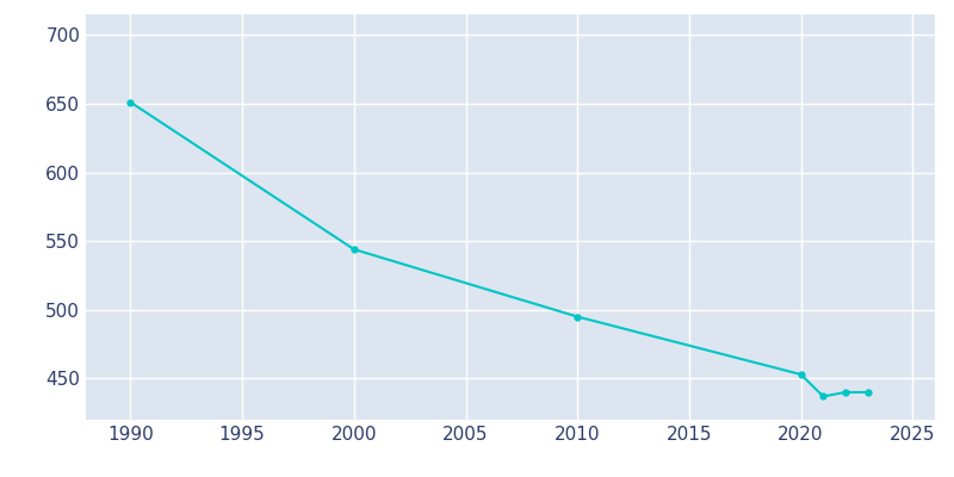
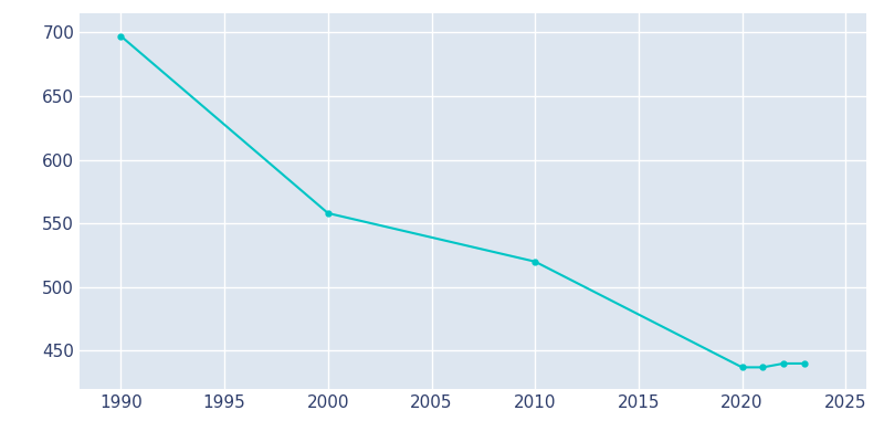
1990: 651 -> 697
2000: 544 -> 558
2010: 495 -> 520
2020: 453 -> 437
